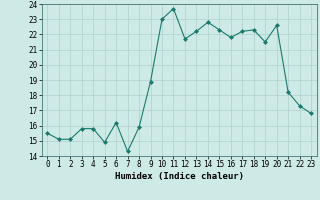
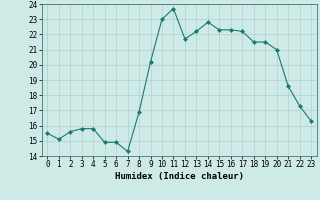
2: 15.1 -> 15.6
6: 16.2 -> 14.9
8: 15.9 -> 16.9
9: 18.9 -> 20.2
16: 21.8 -> 22.3
18: 22.3 -> 21.5
20: 22.6 -> 21.0
21: 18.2 -> 18.6
23: 16.8 -> 16.3
